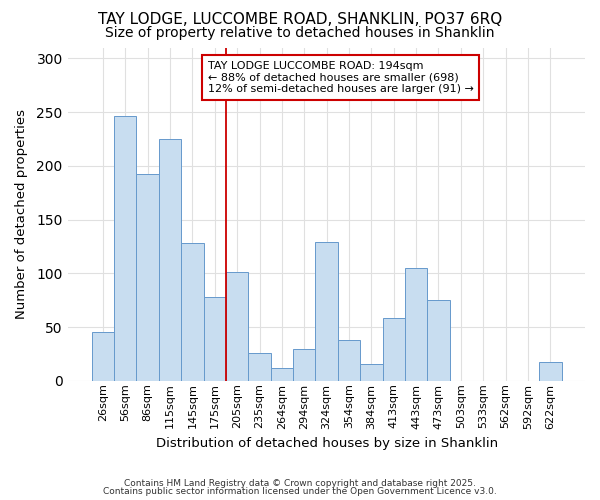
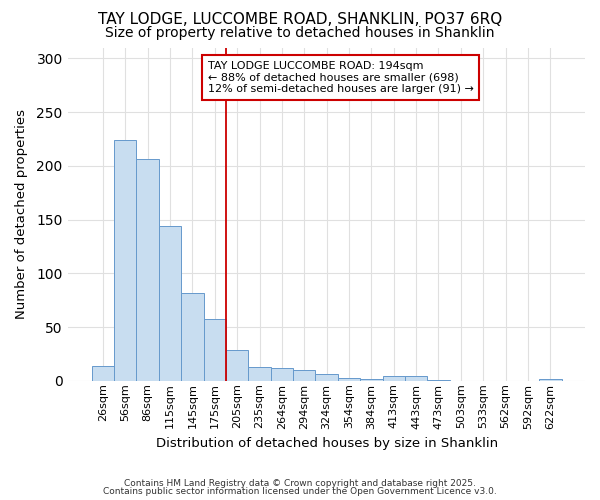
26sqm: 45 -> 14
56sqm: 246 -> 224
86sqm: 192 -> 206
115sqm: 225 -> 144
145sqm: 128 -> 82
175sqm: 78 -> 57
205sqm: 101 -> 29
235sqm: 26 -> 13
294sqm: 30 -> 10
324sqm: 129 -> 6
354sqm: 38 -> 3
384sqm: 16 -> 2
413sqm: 58 -> 4
443sqm: 105 -> 4
473sqm: 75 -> 1
622sqm: 17 -> 2
